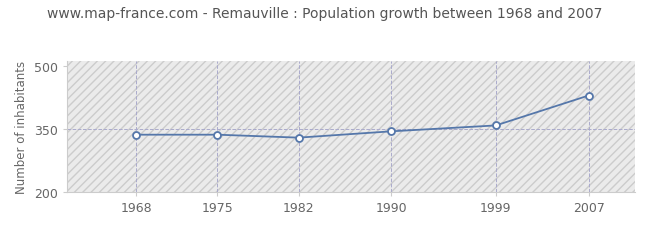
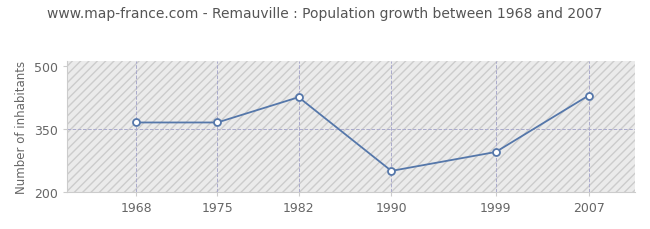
1968: 336 -> 365
1975: 336 -> 365
1982: 329 -> 425
1990: 344 -> 250
1999: 358 -> 295
